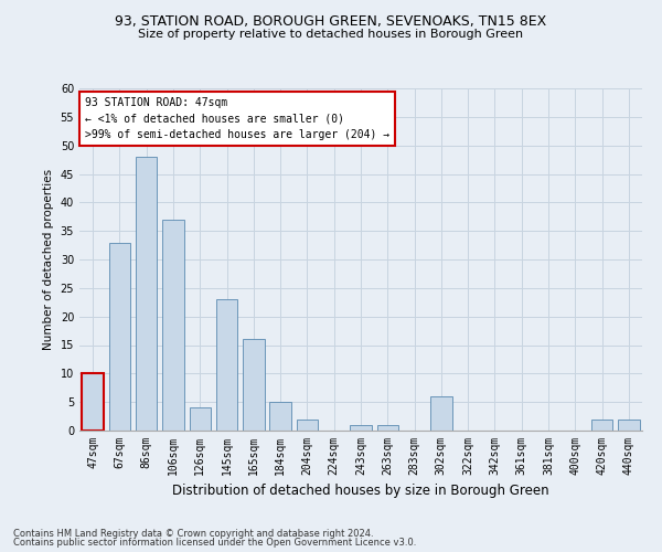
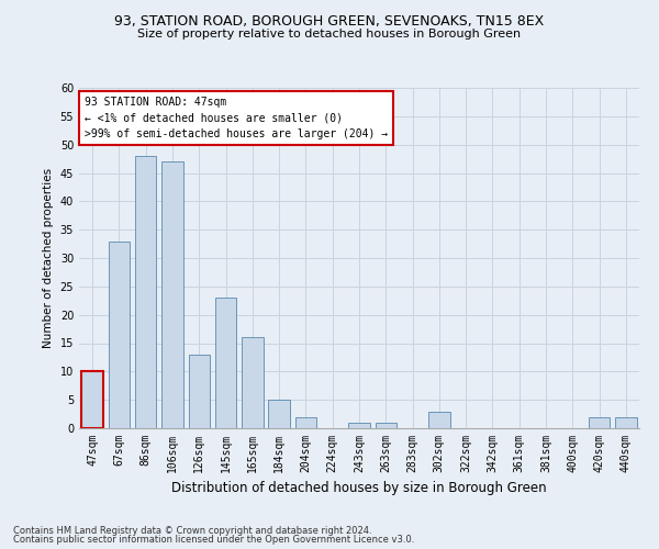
106sqm: 37 -> 47
126sqm: 4 -> 13
302sqm: 6 -> 3
